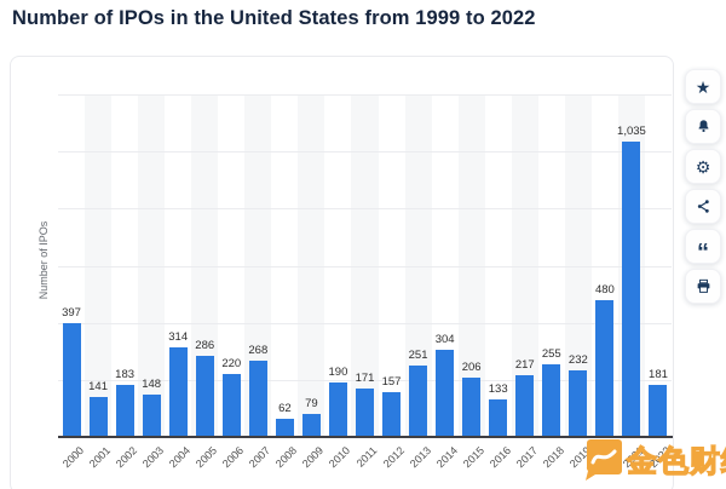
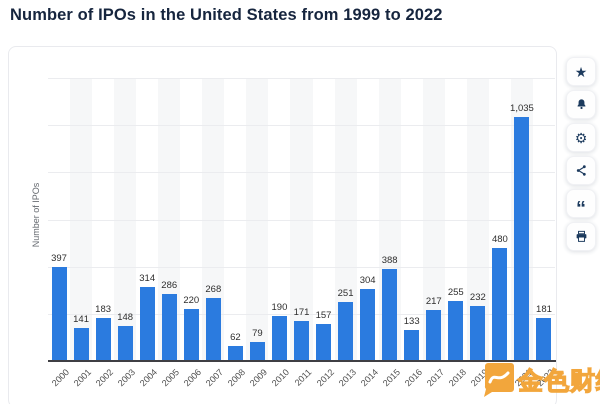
2015: 206 -> 388
